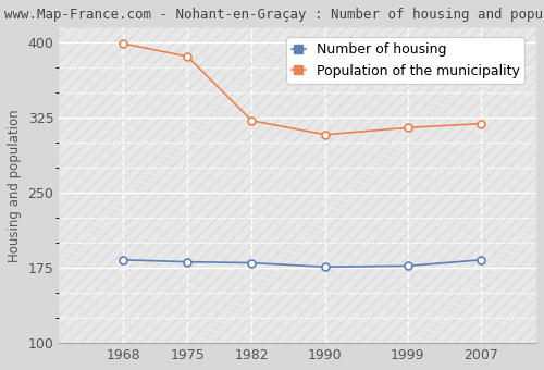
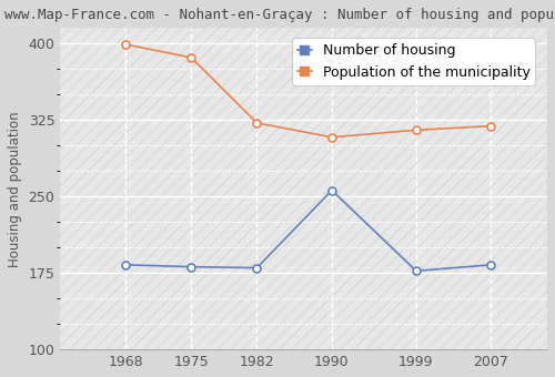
Number of housing/1990: 176 -> 256
